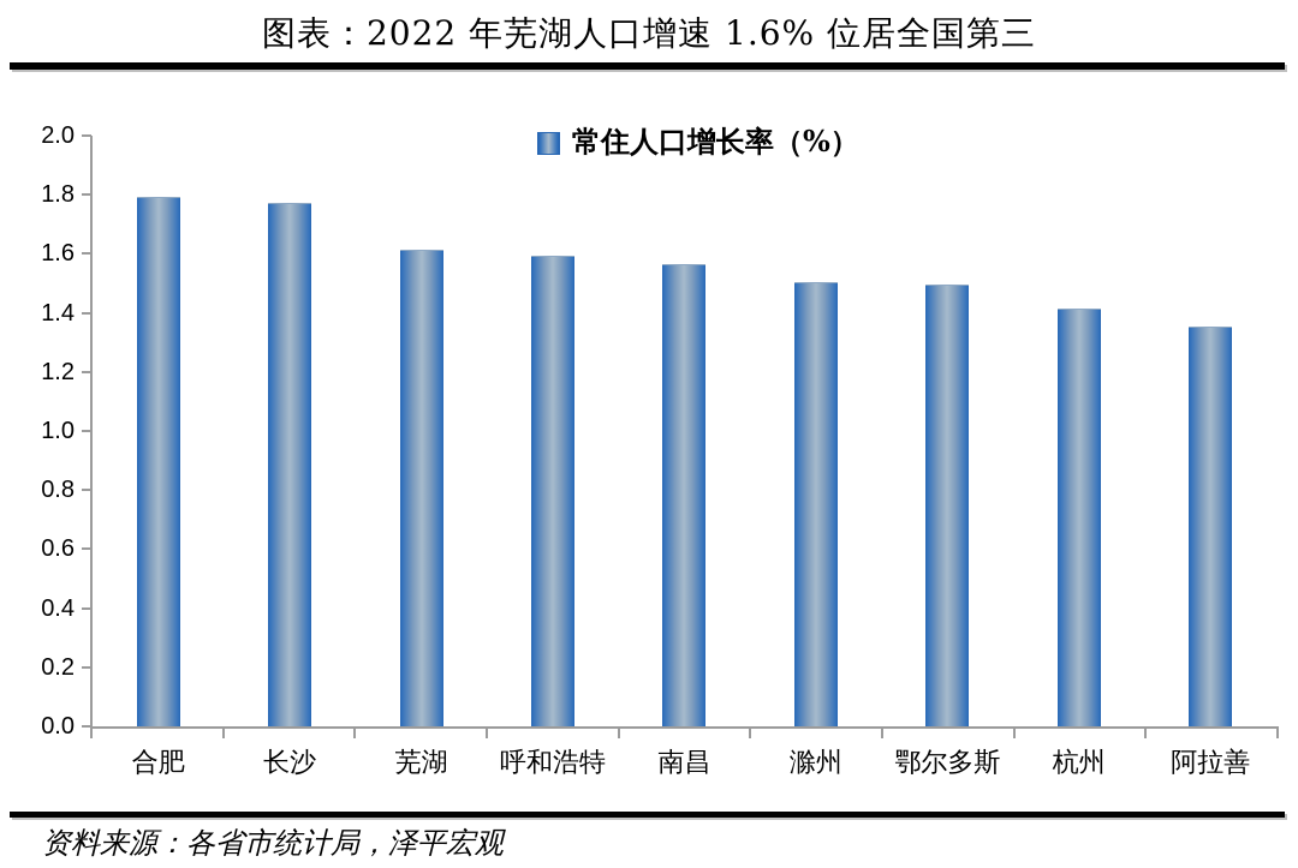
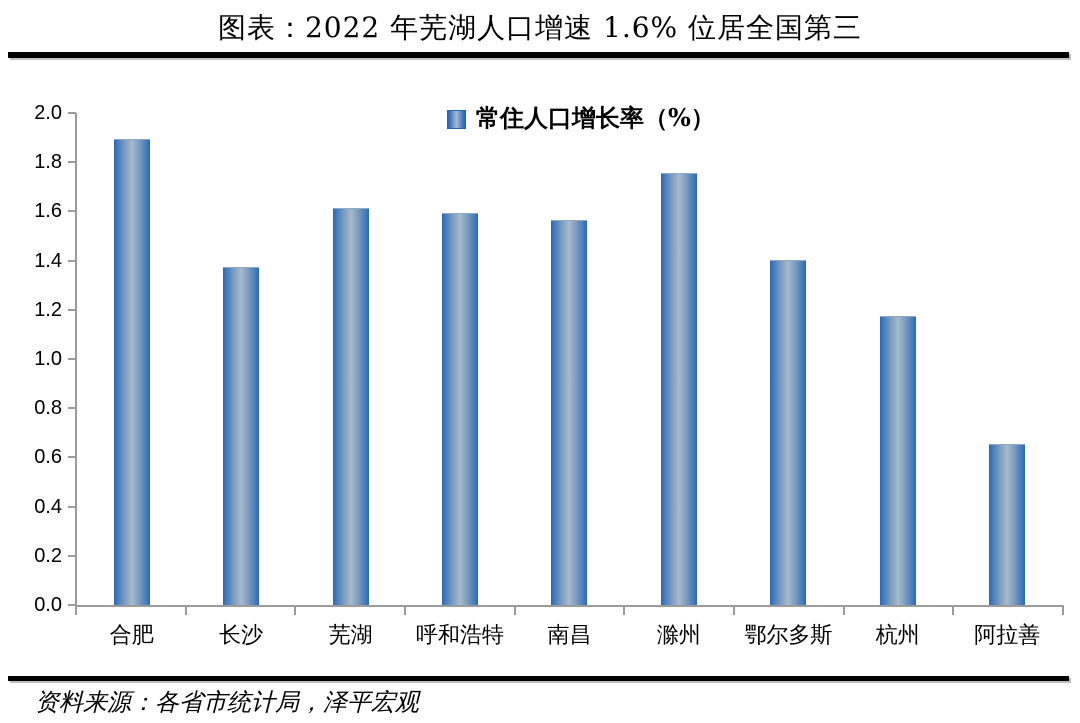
合肥: 1.79 -> 1.89
长沙: 1.77 -> 1.37
滁州: 1.50 -> 1.75
鄂尔多斯: 1.49 -> 1.40
杭州: 1.41 -> 1.17
阿拉善: 1.35 -> 0.65
